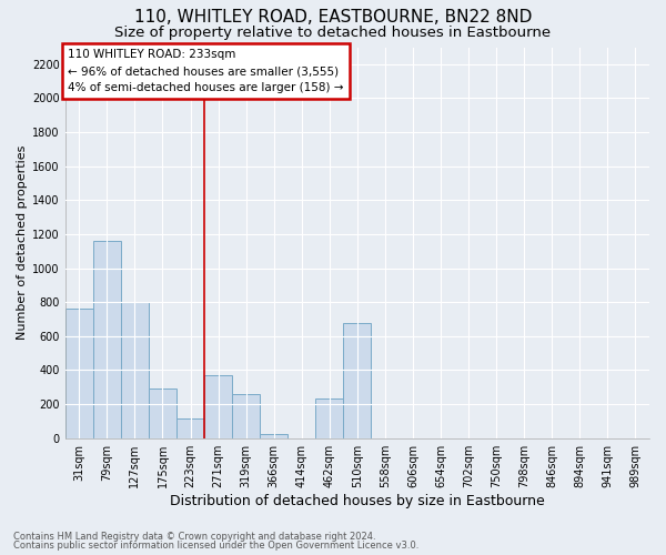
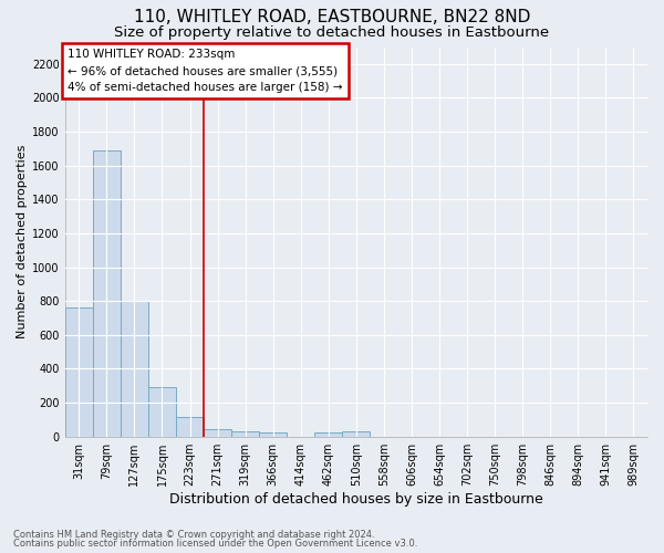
79sqm: 1160 -> 1690
271sqm: 370 -> 40
319sqm: 260 -> 30
462sqm: 230 -> 20
510sqm: 680 -> 30
